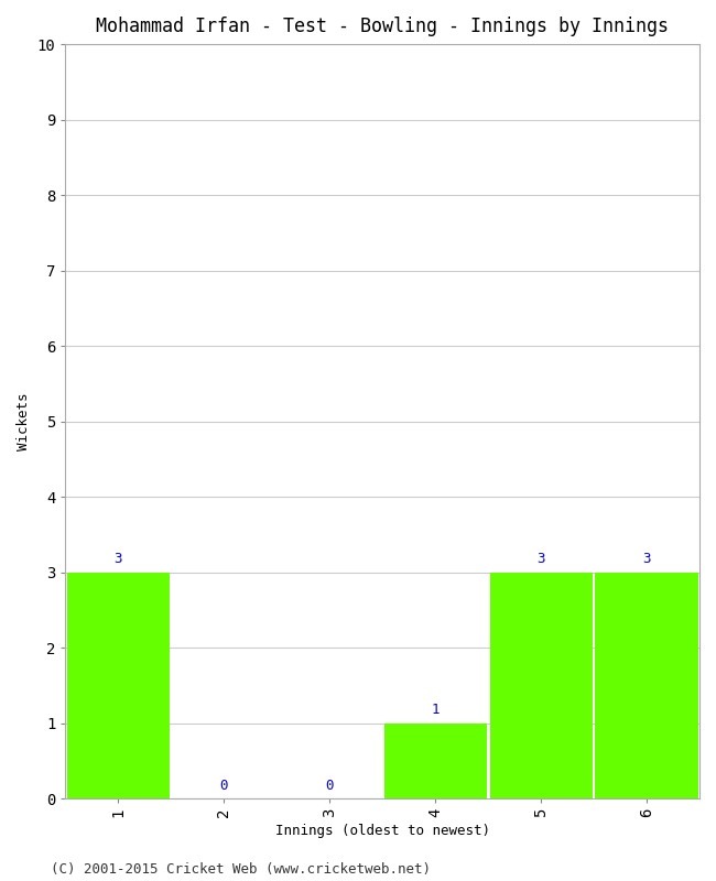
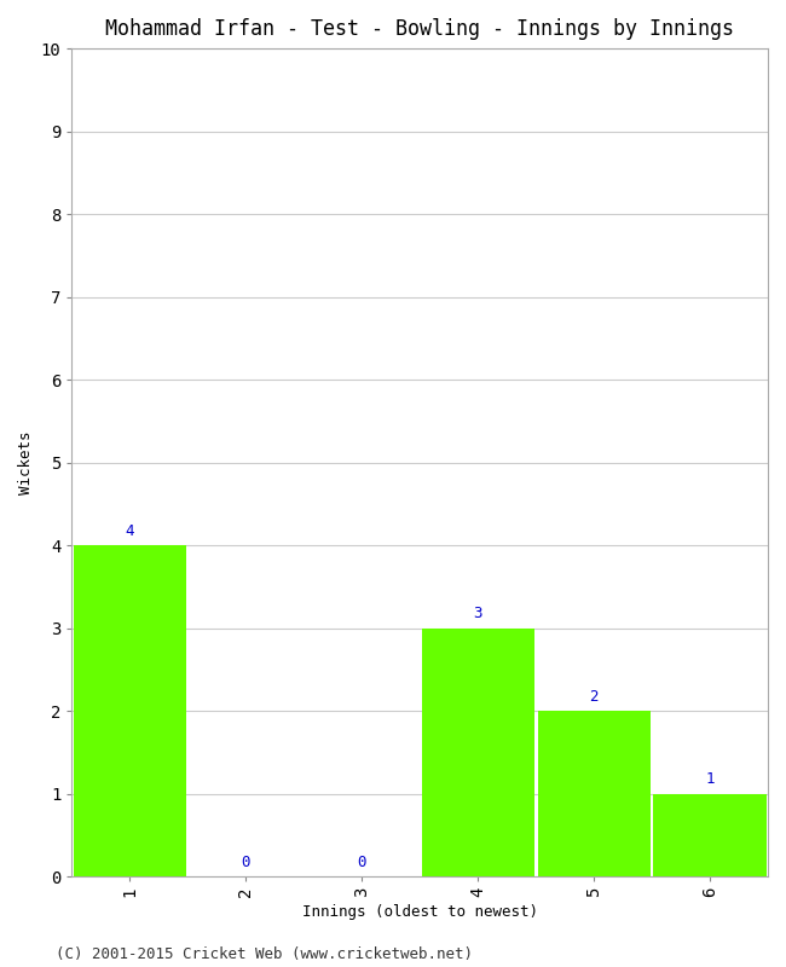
1: 3 -> 4
4: 1 -> 3
5: 3 -> 2
6: 3 -> 1
